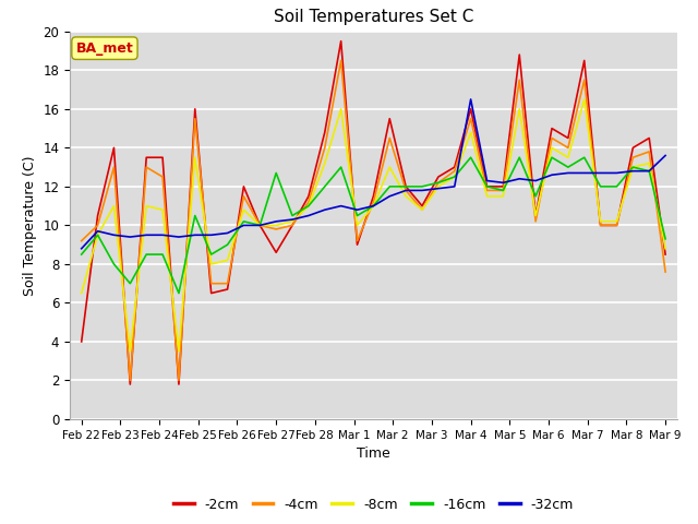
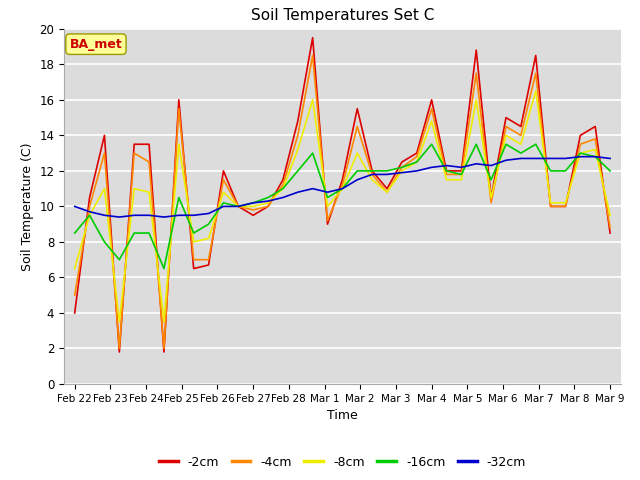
-4cm/Feb 22: 9.2 -> 5.0
-32cm/Feb 22: 8.8 -> 10.0
-2cm/Feb 27: 8.6 -> 9.5
-16cm/Feb 27: 12.7 -> 10.2
-32cm/Mar 4: 16.5 -> 12.2
-4cm/Mar 9: 7.6 -> 8.8
-8cm/Mar 9: 8.8 -> 9.5
-16cm/Mar 9: 9.3 -> 12.0
-32cm/Mar 9: 13.6 -> 12.7
